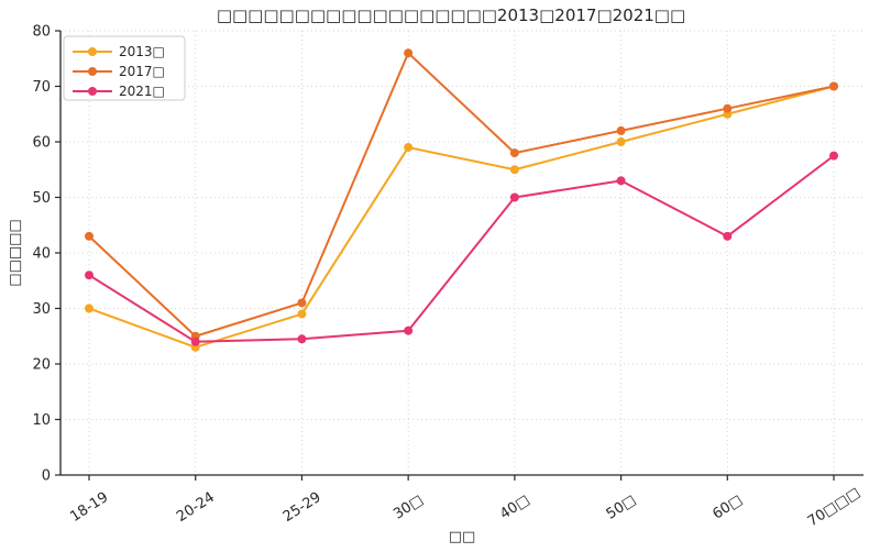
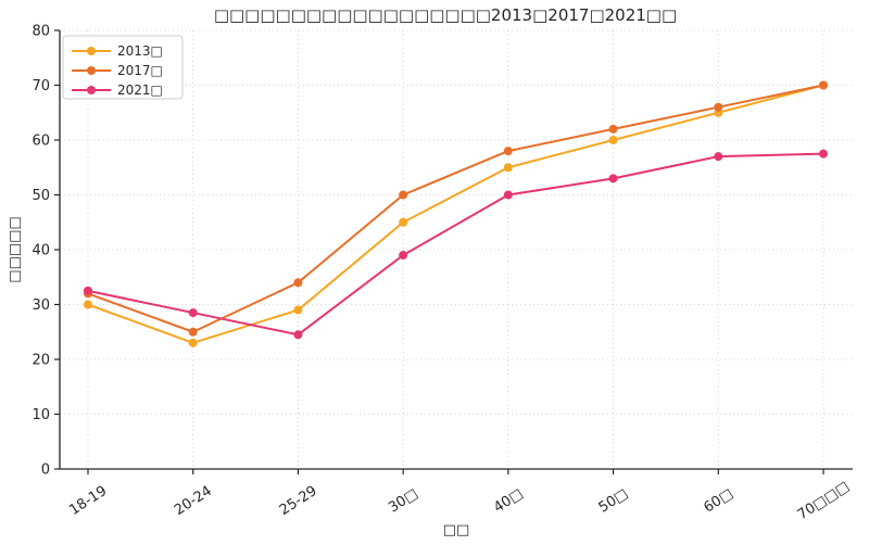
2017□/18-19: 43 -> 32
2021□/18-19: 36 -> 32
2021□/20-24: 24 -> 28
2017□/25-29: 31 -> 34
2013□/30□: 59 -> 45
2017□/30□: 76 -> 50
2021□/30□: 26 -> 39
2021□/60□: 43 -> 57
